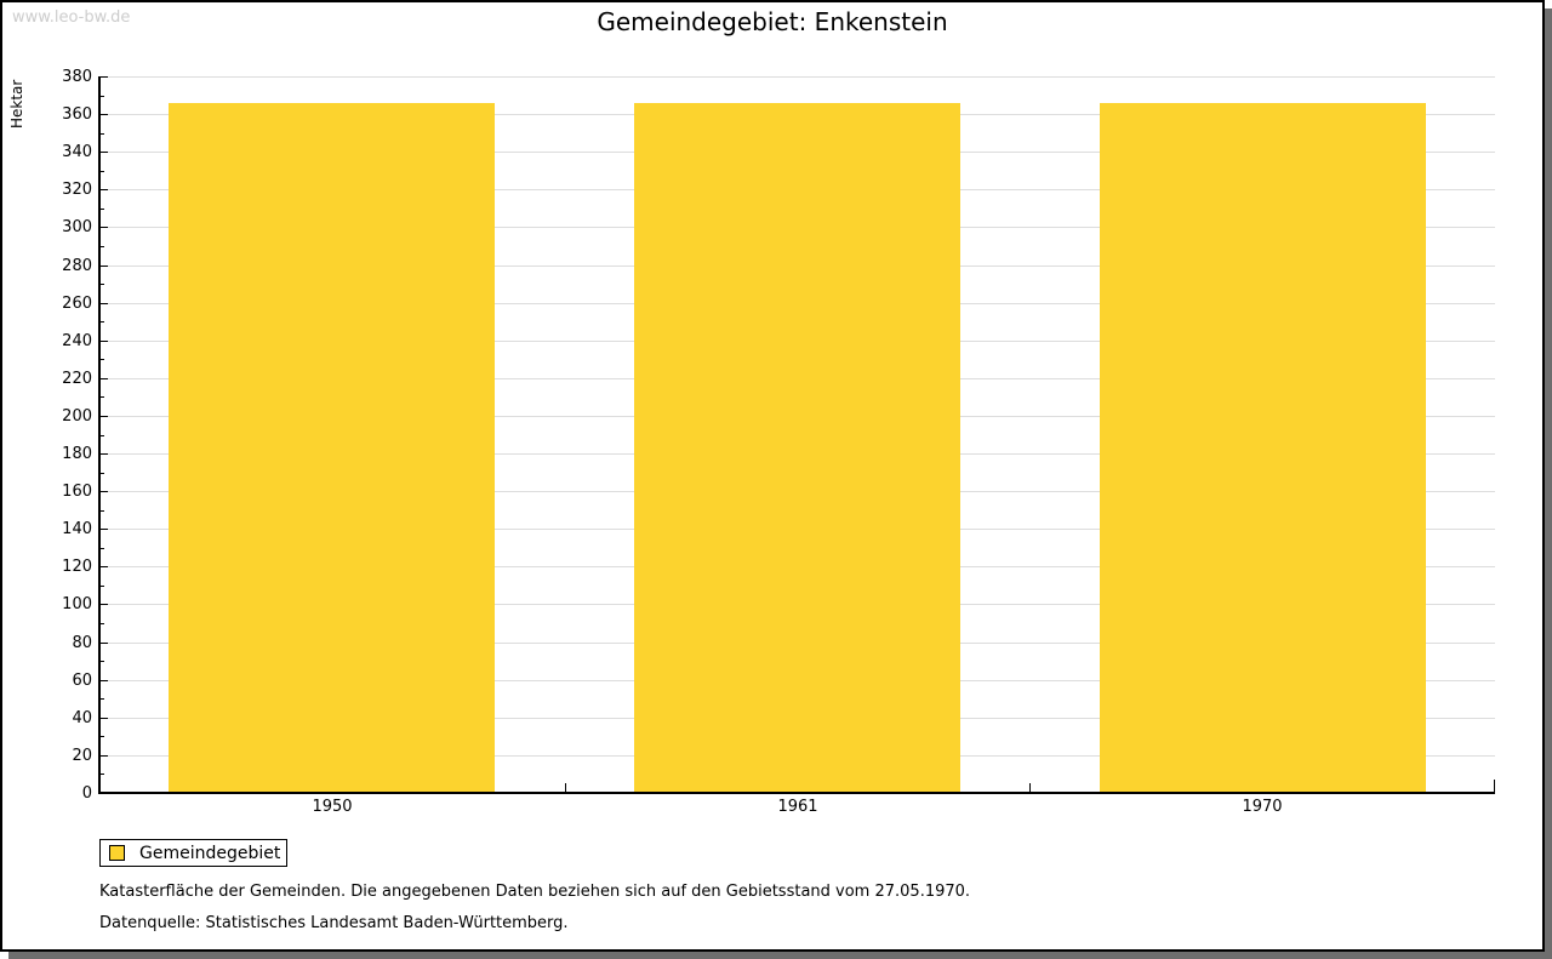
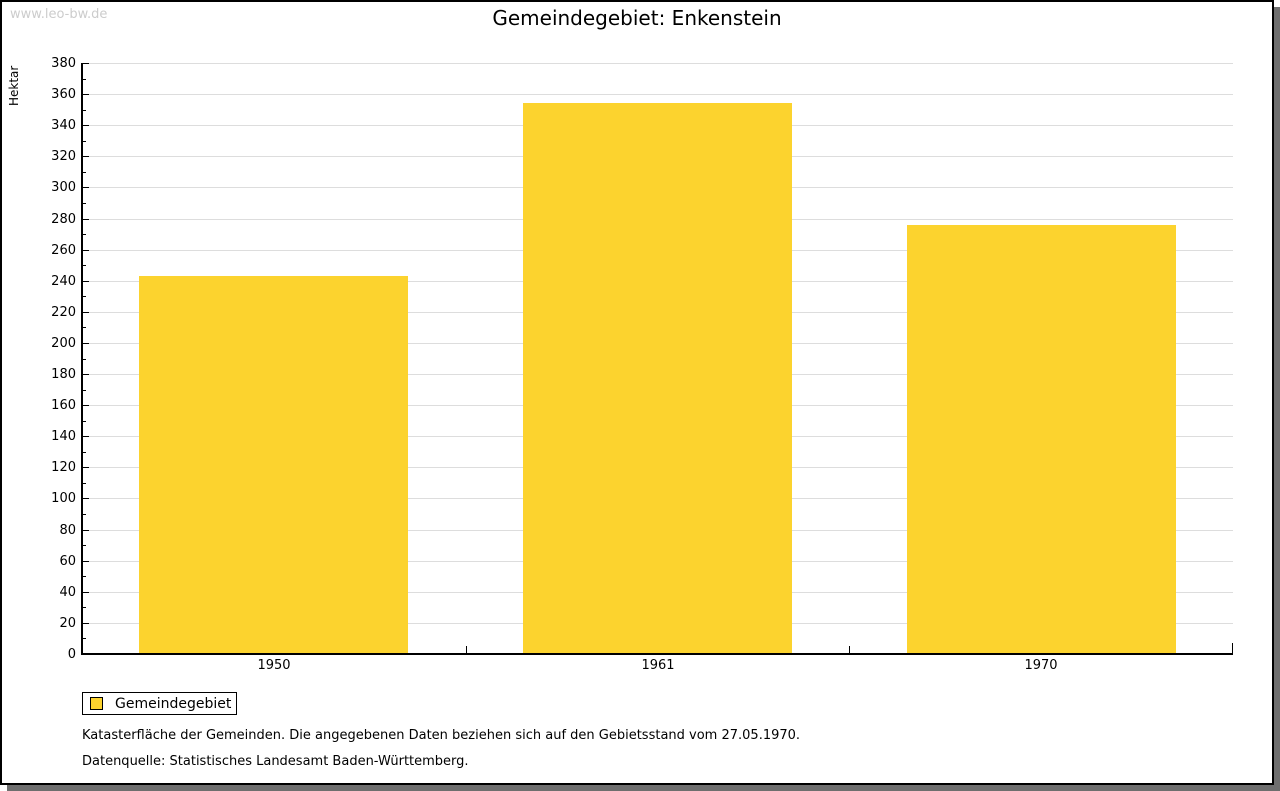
1950: 366 -> 243
1961: 366 -> 354
1970: 366 -> 276
